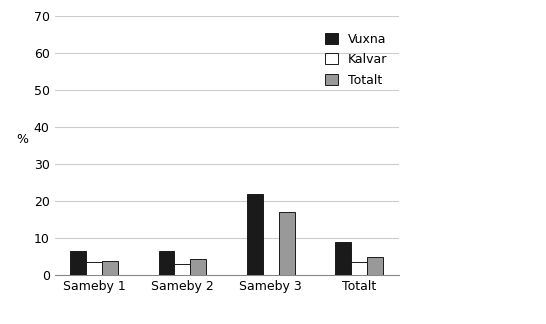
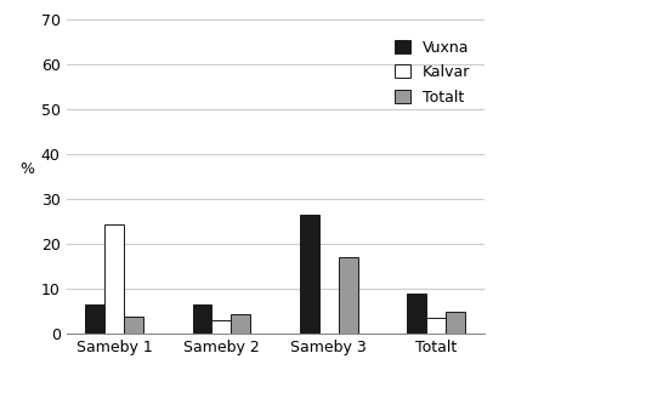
Kalvar/Sameby 1: 3.5 -> 24.5
Vuxna/Sameby 3: 22.0 -> 26.5
